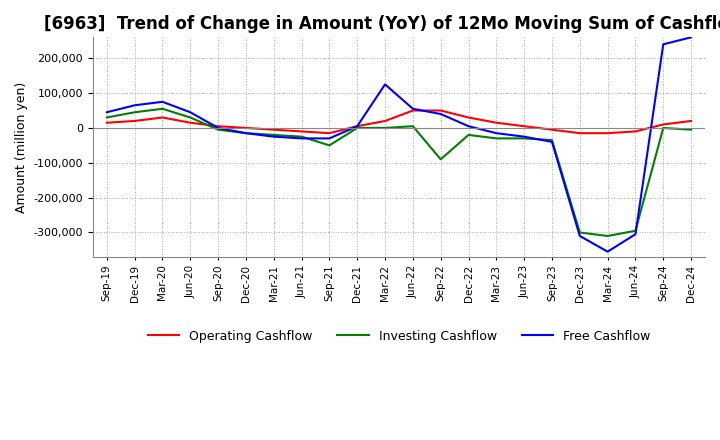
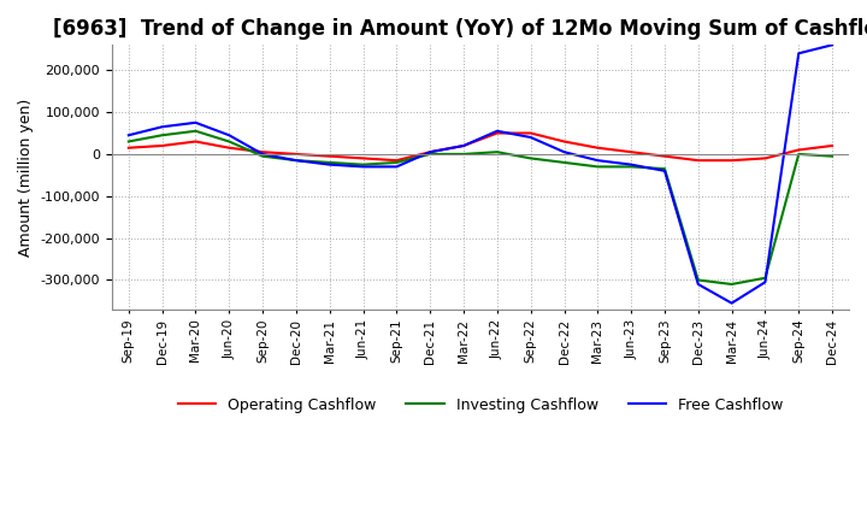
Investing Cashflow/Sep-21: -50,000 -> -20,000
Free Cashflow/Mar-22: 125,000 -> 20,000
Investing Cashflow/Sep-22: -90,000 -> -10,000
